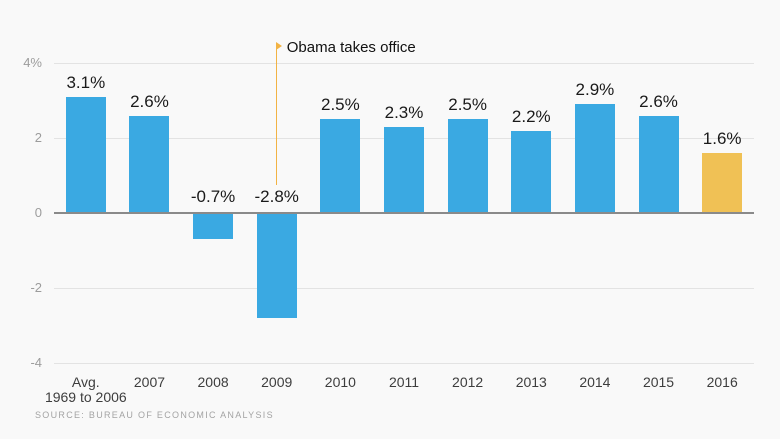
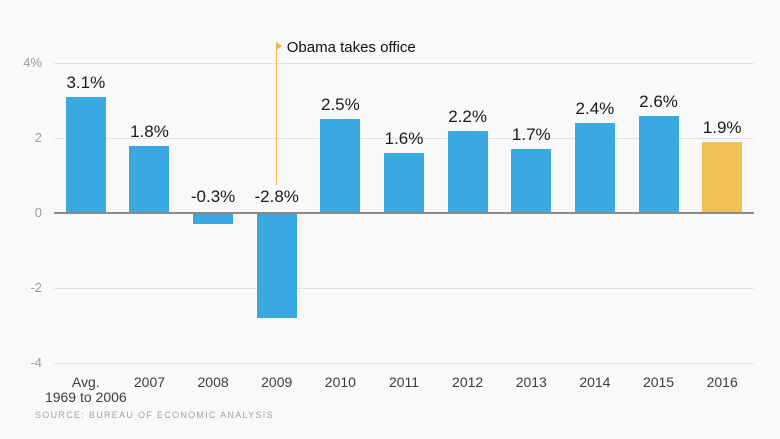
2007: 2.6% -> 1.8%
2008: -0.7% -> -0.3%
2011: 2.3% -> 1.6%
2012: 2.5% -> 2.2%
2013: 2.2% -> 1.7%
2014: 2.9% -> 2.4%
2016: 1.6% -> 1.9%
